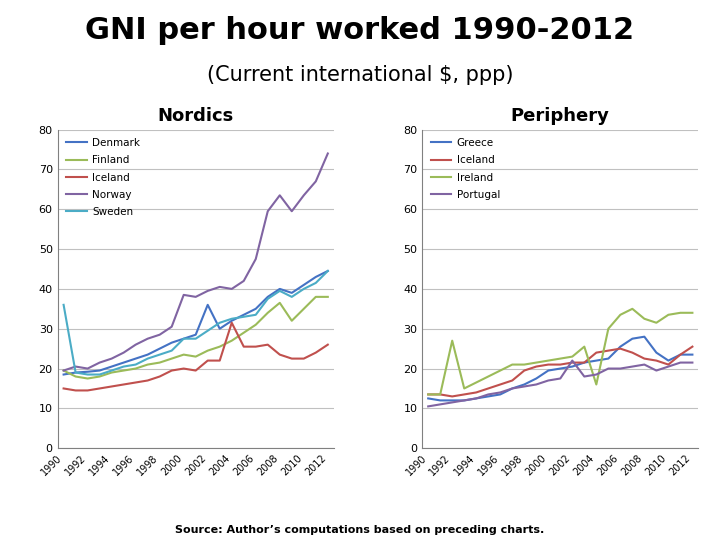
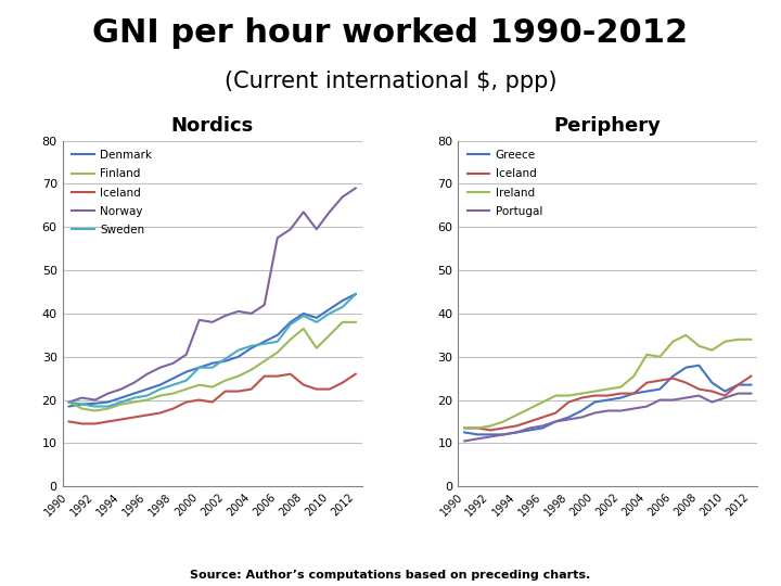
Nordics/Sweden/1990: 36.0 -> 19.5
Nordics/Denmark/2002: 36.0 -> 29.0
Nordics/Iceland/2004: 31.5 -> 22.5
Nordics/Norway/2006: 47.5 -> 57.5
Nordics/Norway/2012: 74.0 -> 69.0
Periphery/Ireland/1992: 27.0 -> 14.0
Periphery/Portugal/2002: 22.0 -> 17.5
Periphery/Ireland/2004: 16.0 -> 30.5
